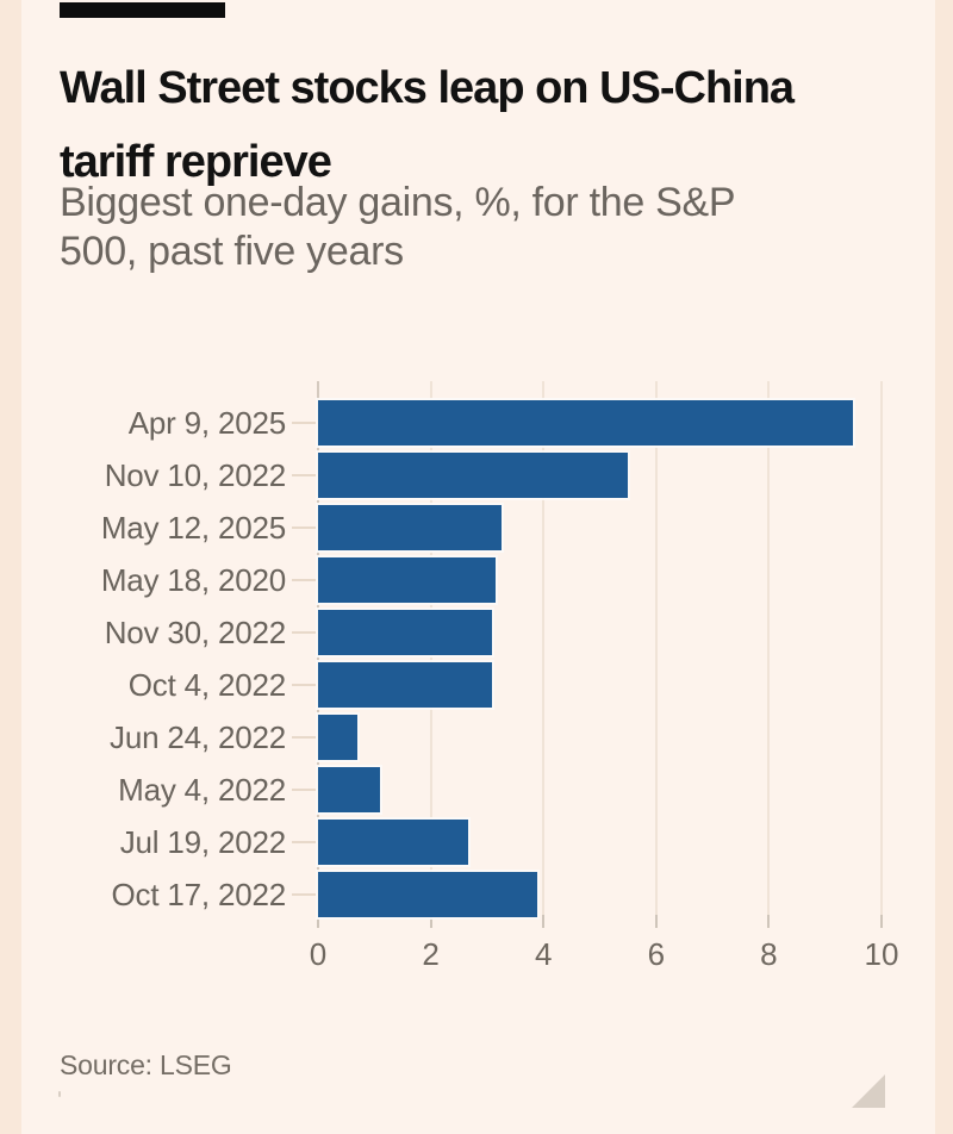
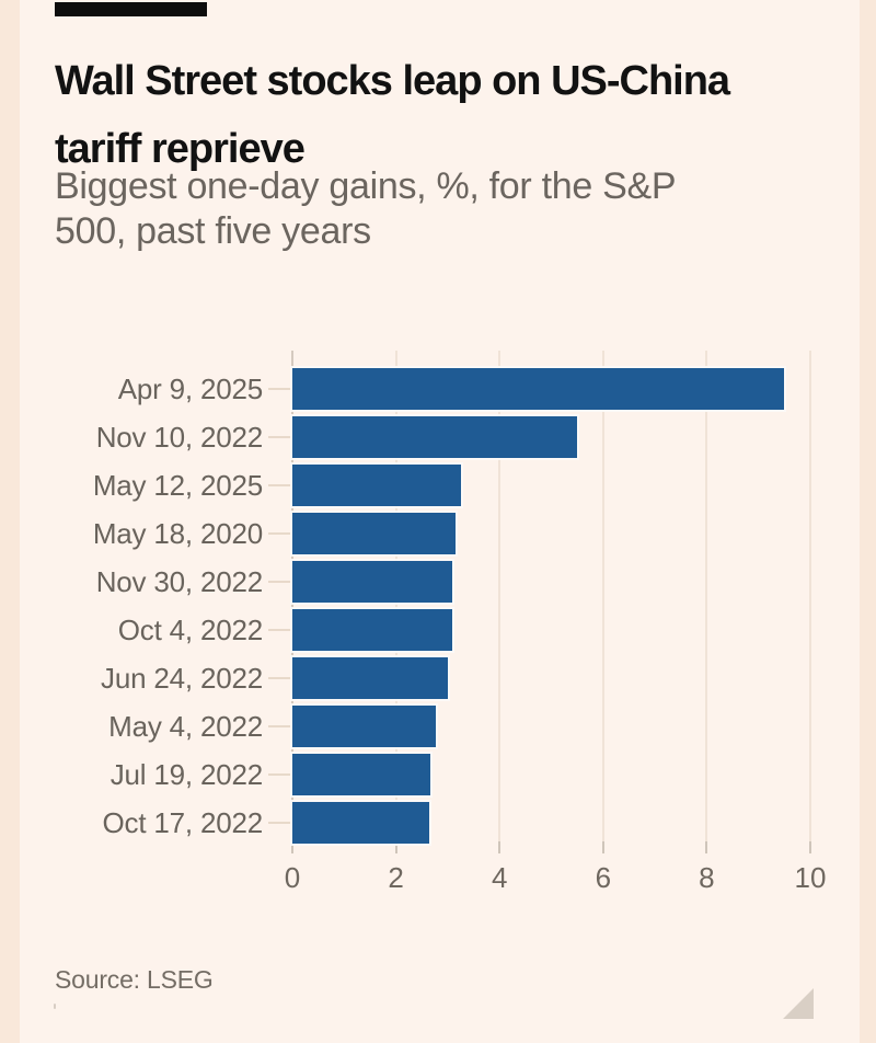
Jun 24, 2022: 0.7 -> 3.0
May 4, 2022: 1.1 -> 2.8
Oct 17, 2022: 3.9 -> 2.6
